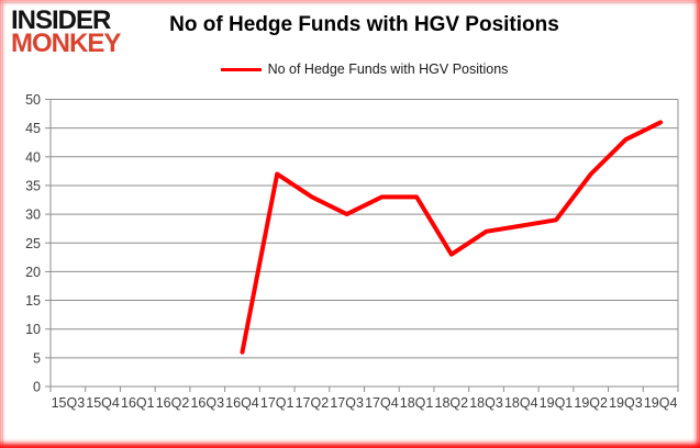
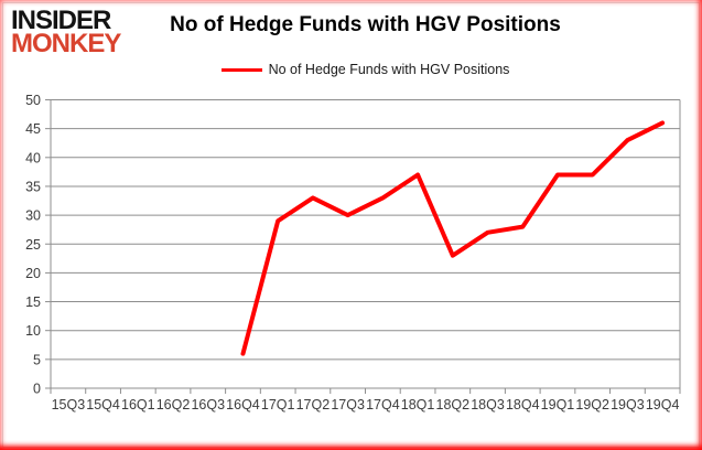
17Q1: 37 -> 29
18Q1: 33 -> 37
19Q1: 29 -> 37
